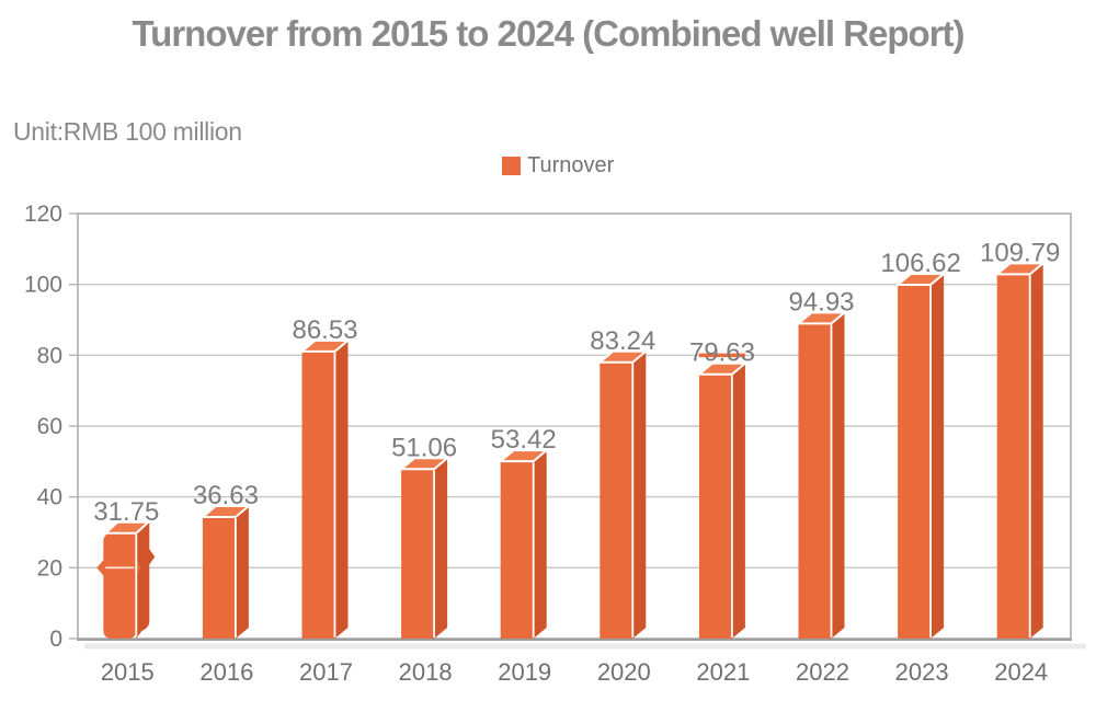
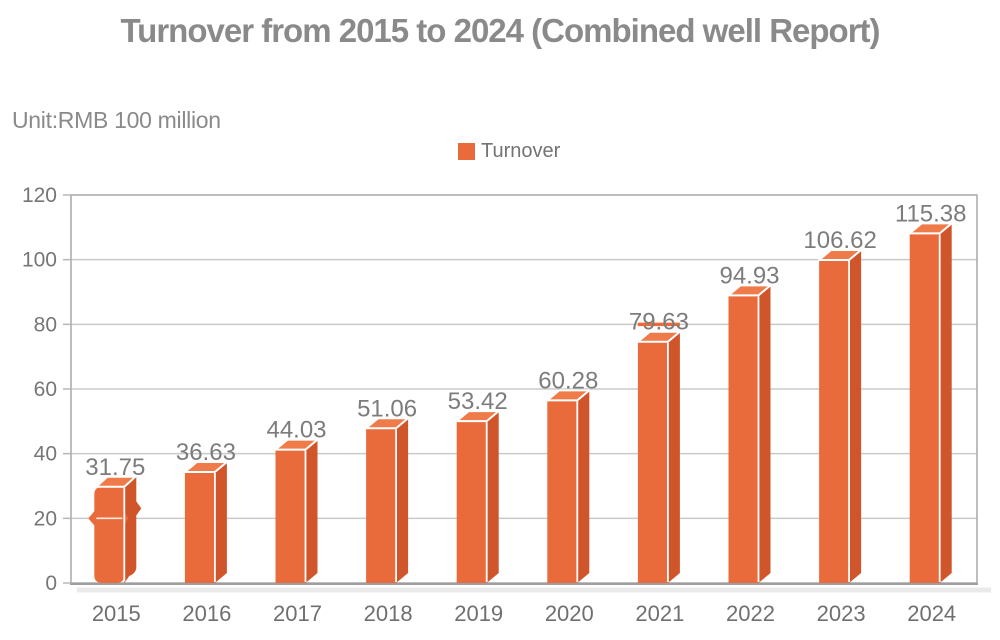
2017: 86.53 -> 44.03
2020: 83.24 -> 60.28
2024: 109.79 -> 115.38
